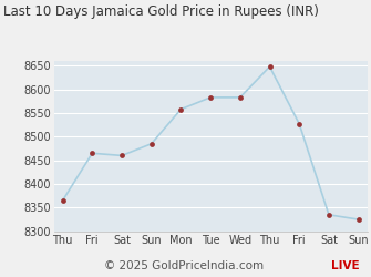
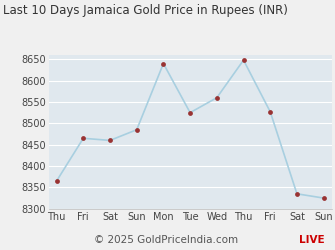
Mon: 8558 -> 8640
Tue: 8583 -> 8525
Wed: 8583 -> 8560
